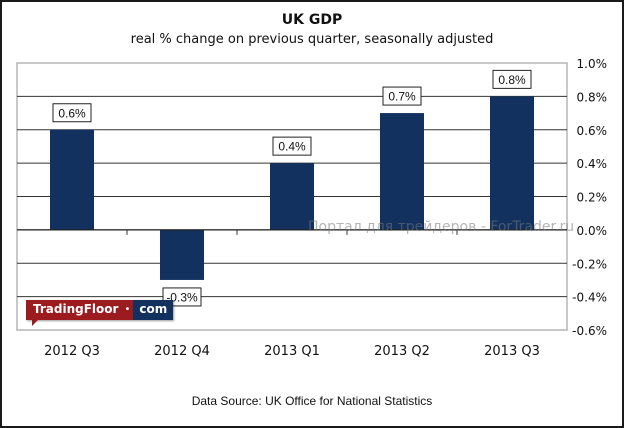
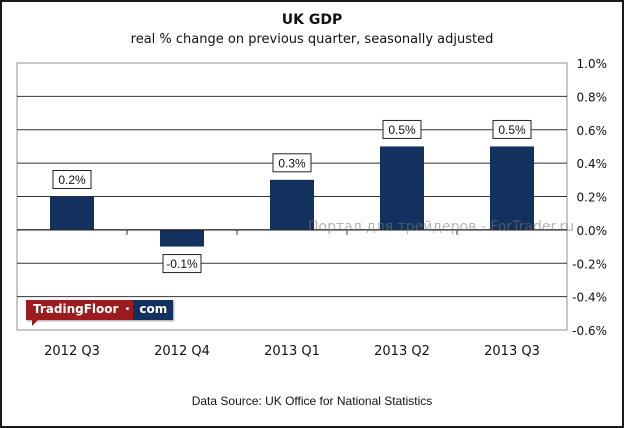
2012 Q3: 0.6% -> 0.2%
2012 Q4: -0.3% -> -0.1%
2013 Q1: 0.4% -> 0.3%
2013 Q2: 0.7% -> 0.5%
2013 Q3: 0.8% -> 0.5%
